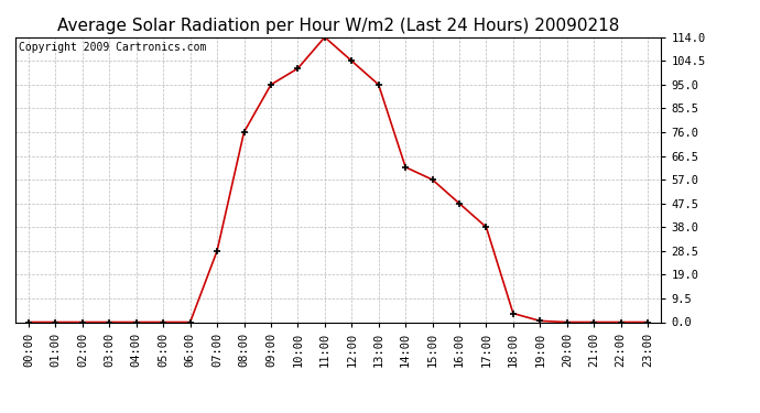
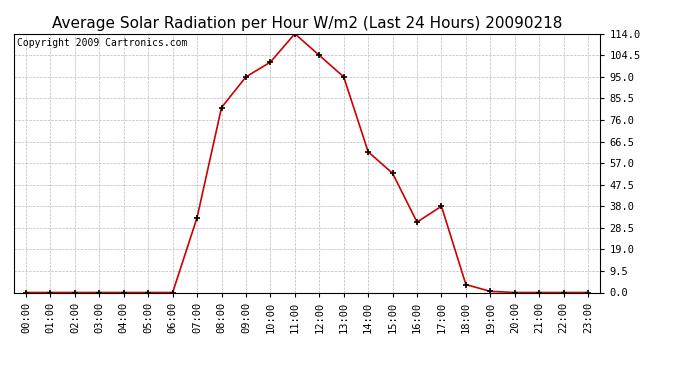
07:00: 28.5 -> 33.0
08:00: 76.0 -> 81.5
15:00: 57.0 -> 52.5
16:00: 47.5 -> 31.0
